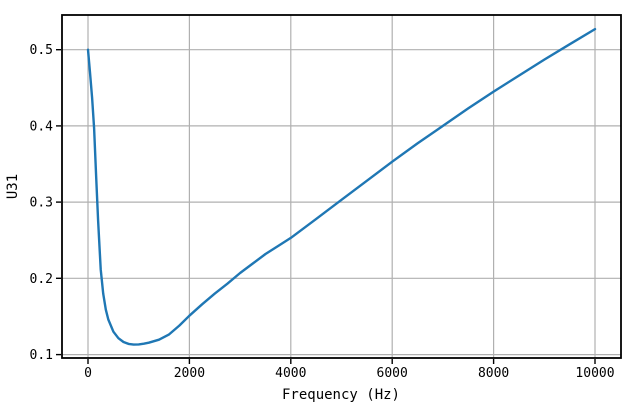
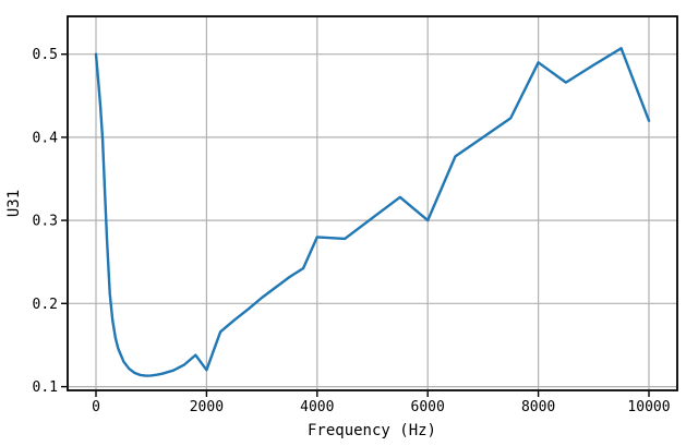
2000: 0.15 -> 0.12
4000: 0.25 -> 0.28
6000: 0.35 -> 0.30
8000: 0.45 -> 0.49
10000: 0.53 -> 0.42
